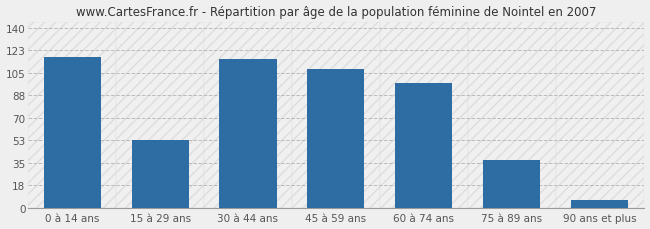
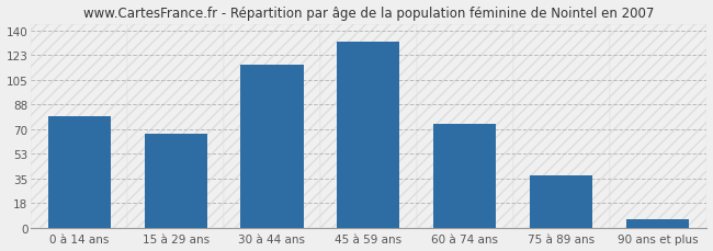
0 à 14 ans: 117 -> 79
15 à 29 ans: 53 -> 67
45 à 59 ans: 108 -> 132
60 à 74 ans: 97 -> 74
